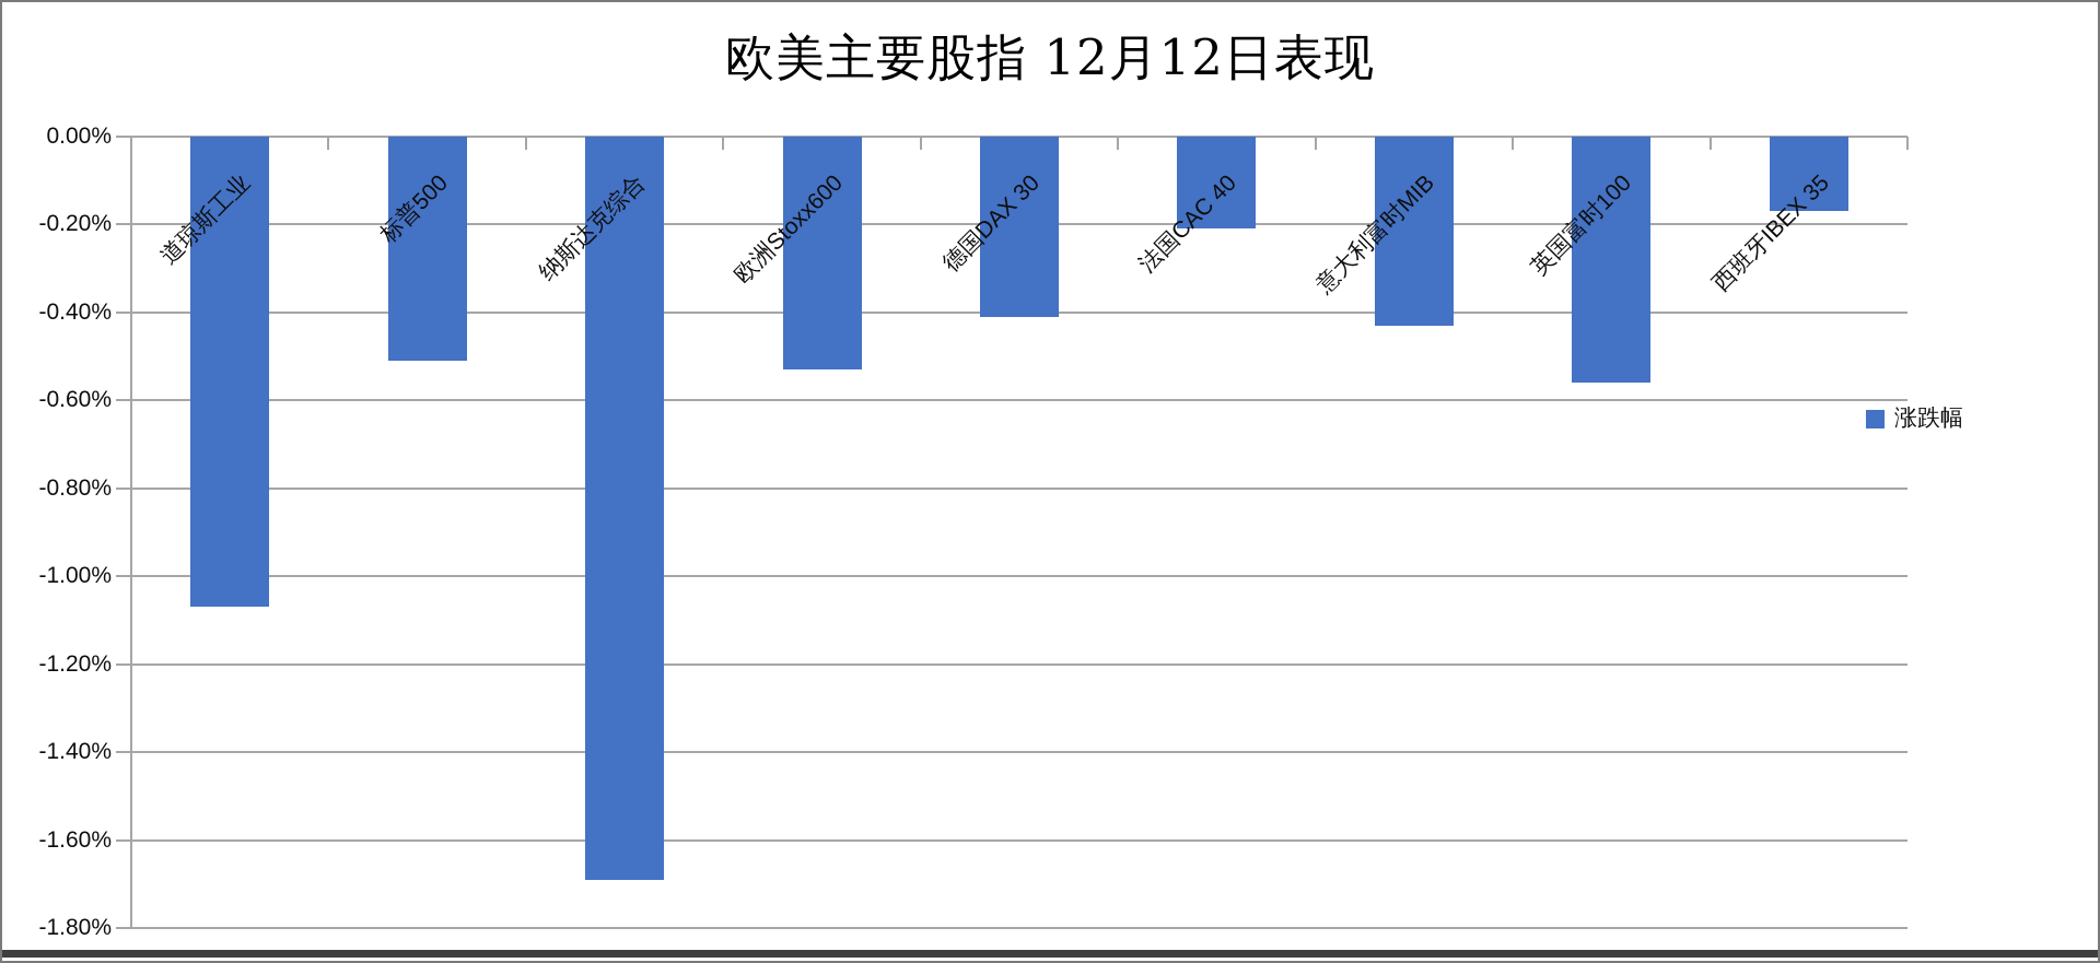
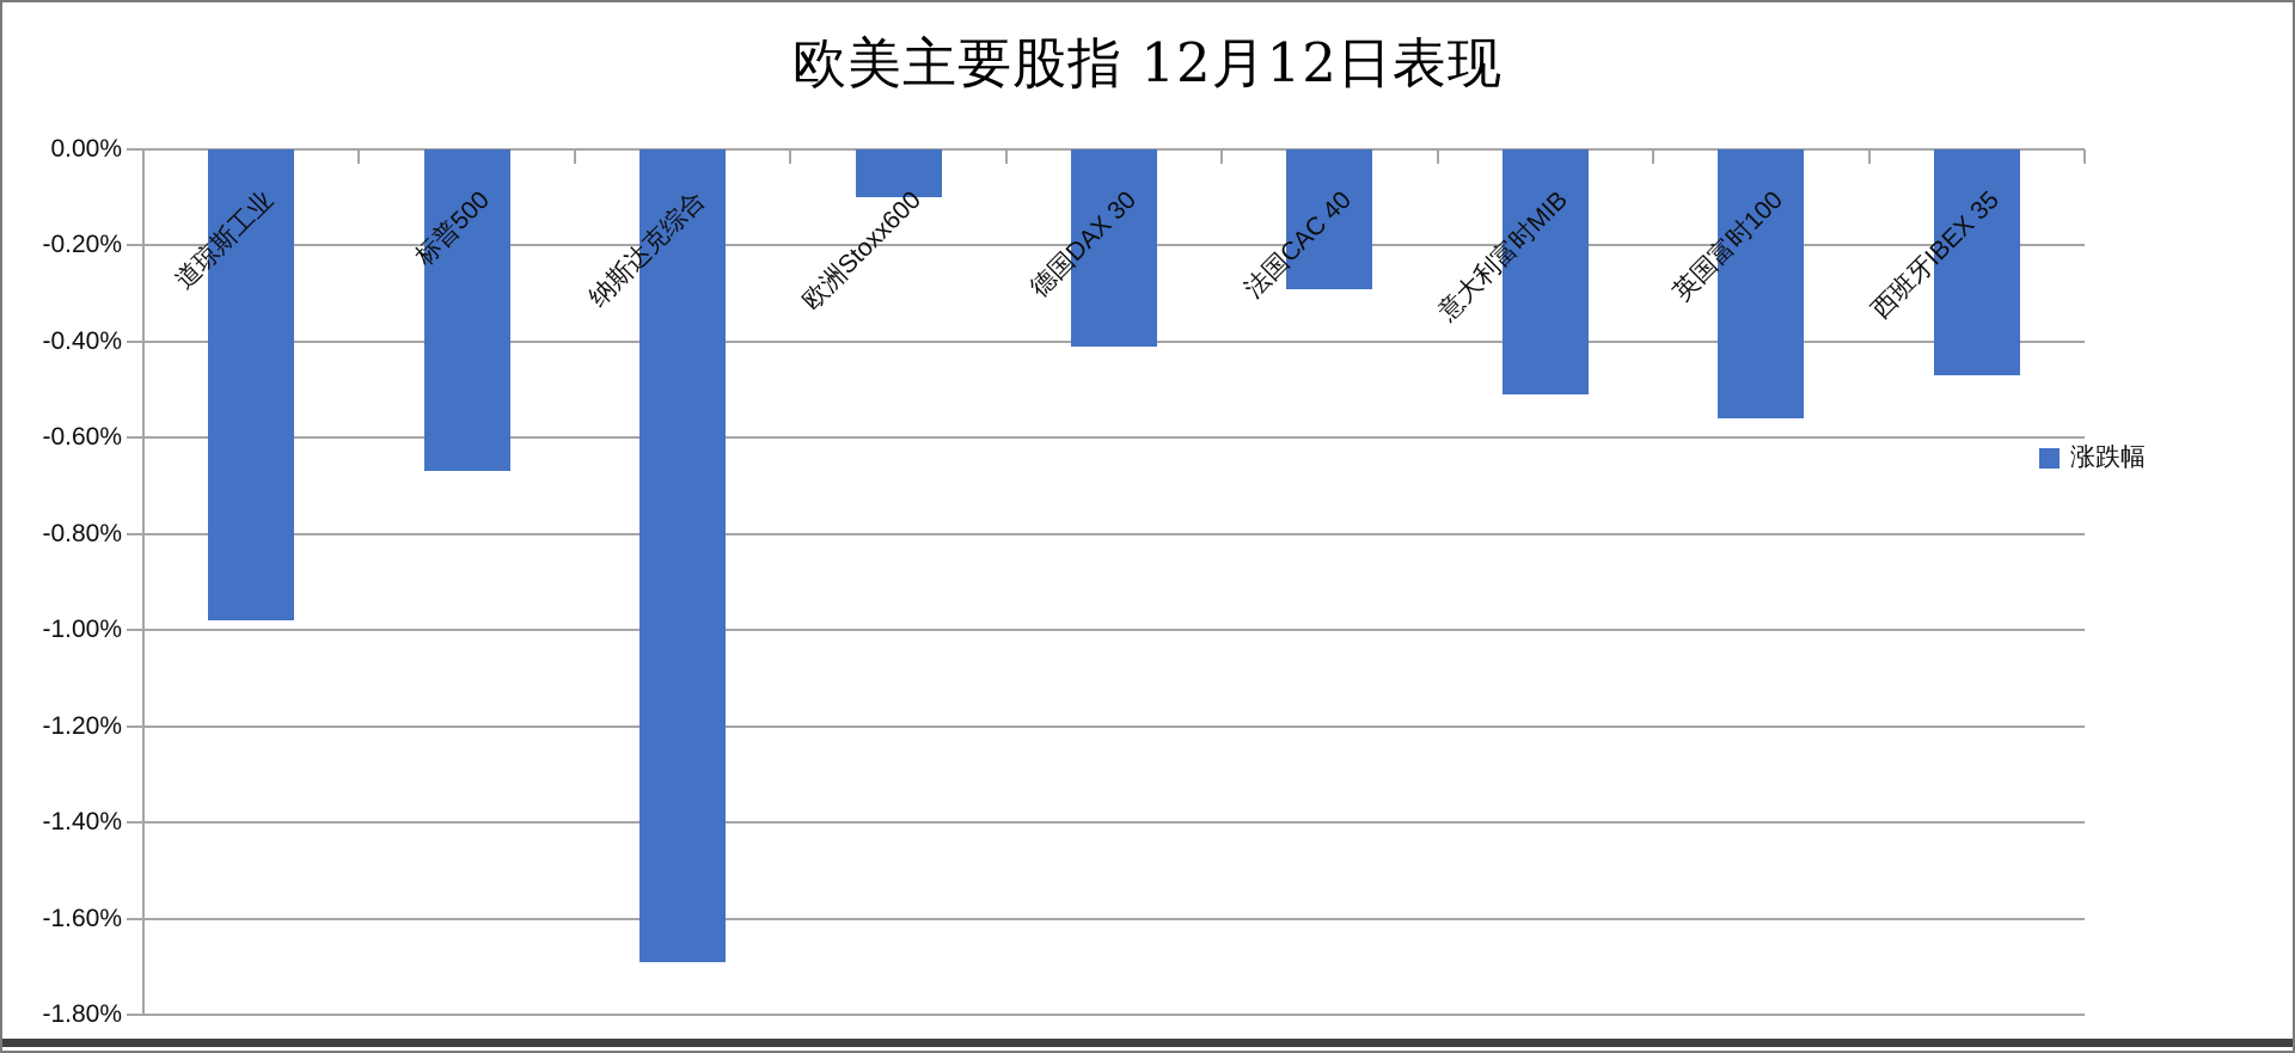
道琼斯工业: -1.07% -> -0.98%
标普500: -0.51% -> -0.67%
欧洲Stoxx600: -0.53% -> -0.10%
法国CAC 40: -0.21% -> -0.29%
意大利富时MIB: -0.43% -> -0.51%
西班牙IBEX 35: -0.17% -> -0.47%
